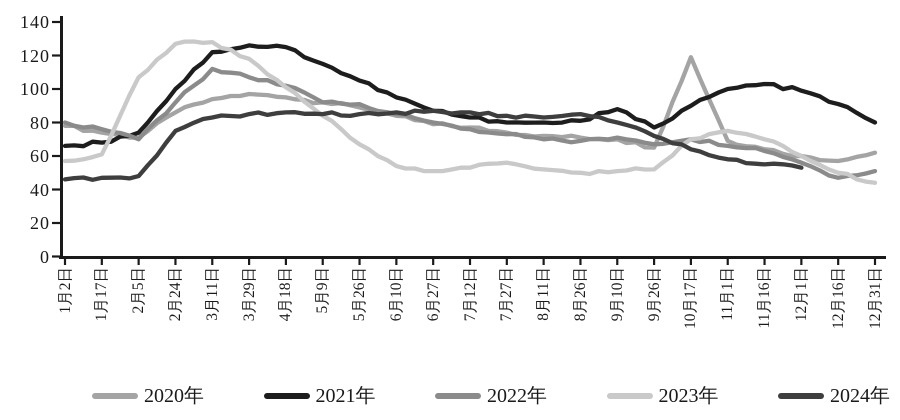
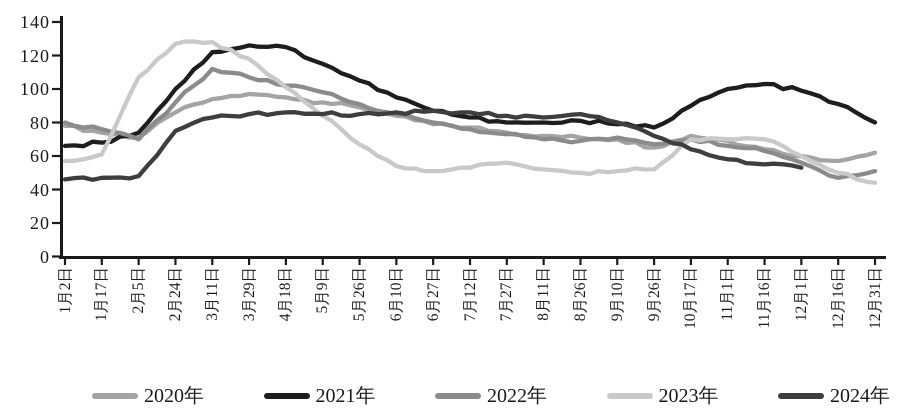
2022年/5月9日: 92 -> 98
2021年/9月10日: 88 -> 79
2020年/10月17日: 119 -> 72
2023年/11月1日: 75 -> 70
